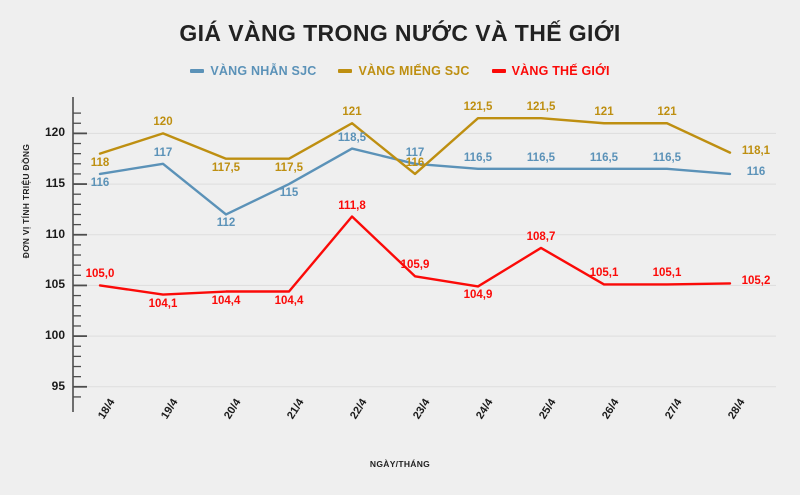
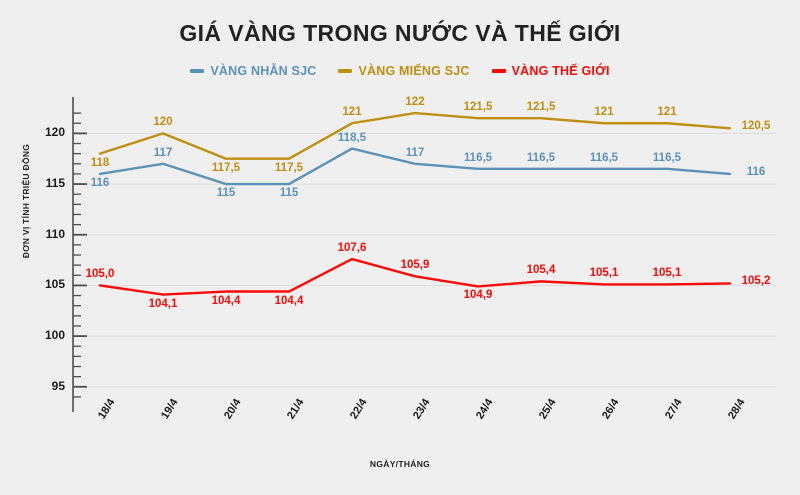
VÀNG NHẪN SJC/20/4: 112 -> 115
VÀNG THẾ GIỚI/22/4: 111,8 -> 107,6
VÀNG MIẾNG SJC/23/4: 116 -> 122
VÀNG THẾ GIỚI/25/4: 108,7 -> 105,4
VÀNG MIẾNG SJC/28/4: 118,1 -> 120,5
